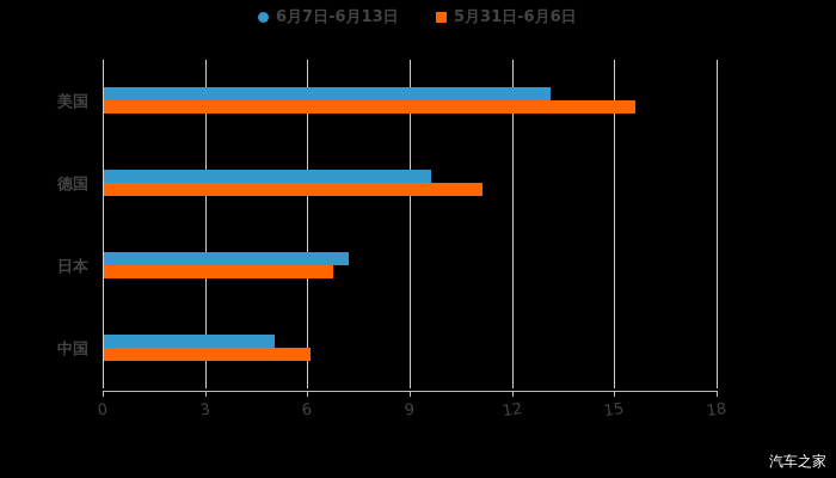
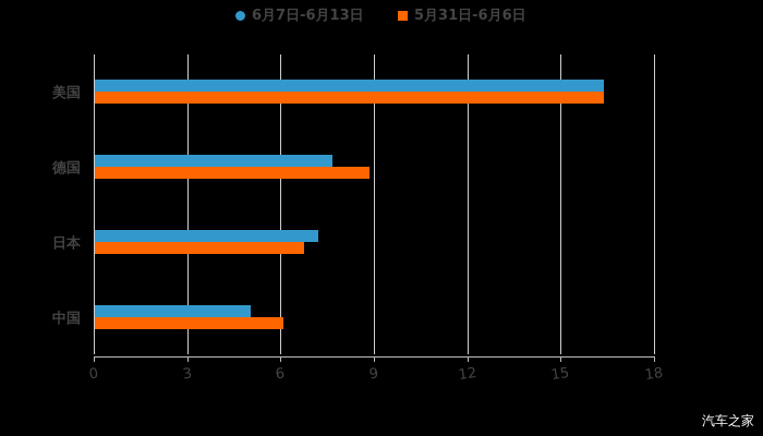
6月7日-6月13日/美国: 13.1 -> 16.4
5月31日-6月6日/美国: 15.6 -> 16.4
6月7日-6月13日/德国: 9.6 -> 7.6
5月31日-6月6日/德国: 11.1 -> 8.8
